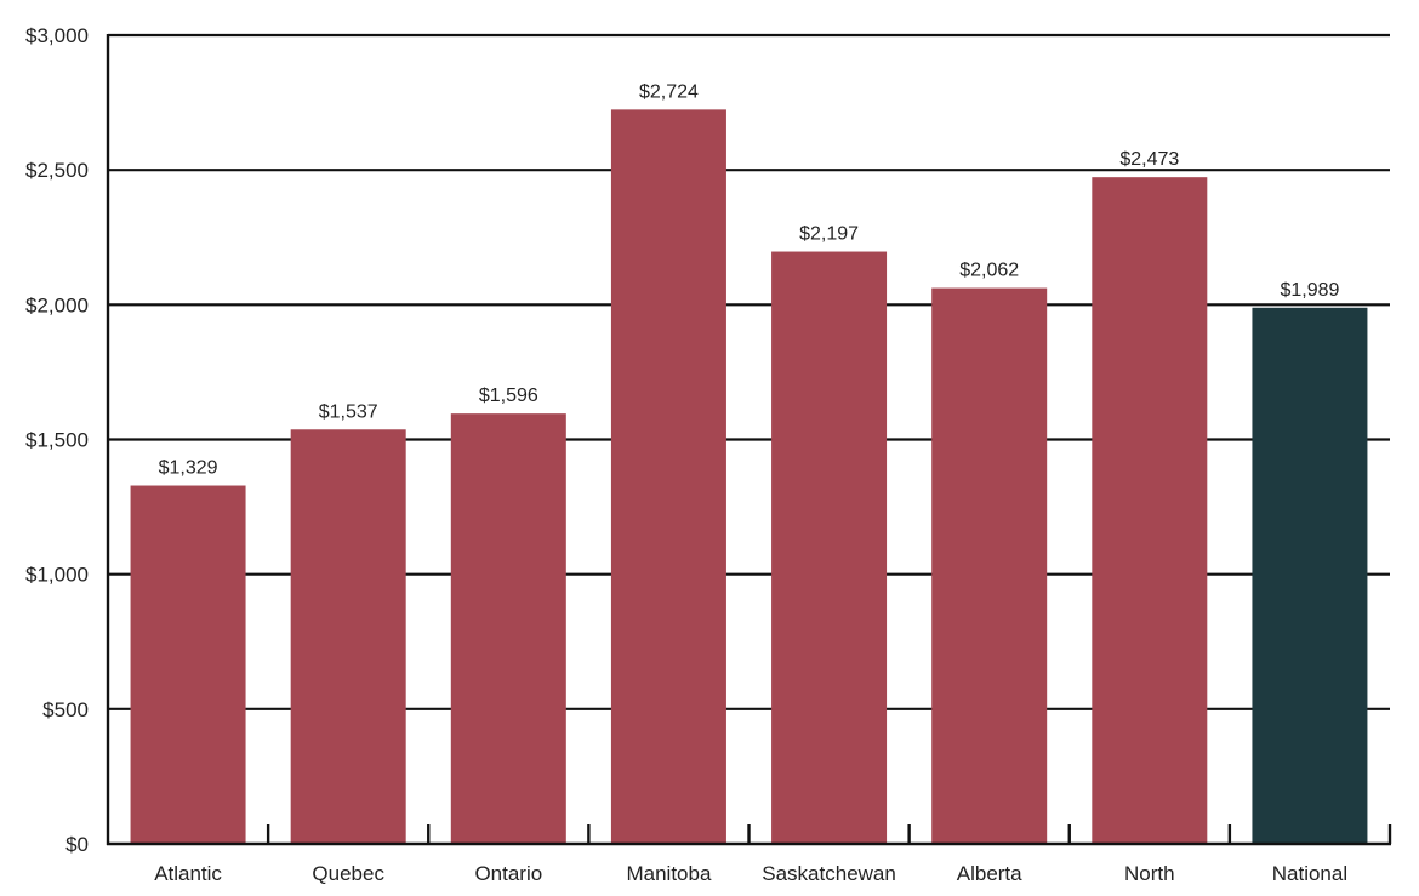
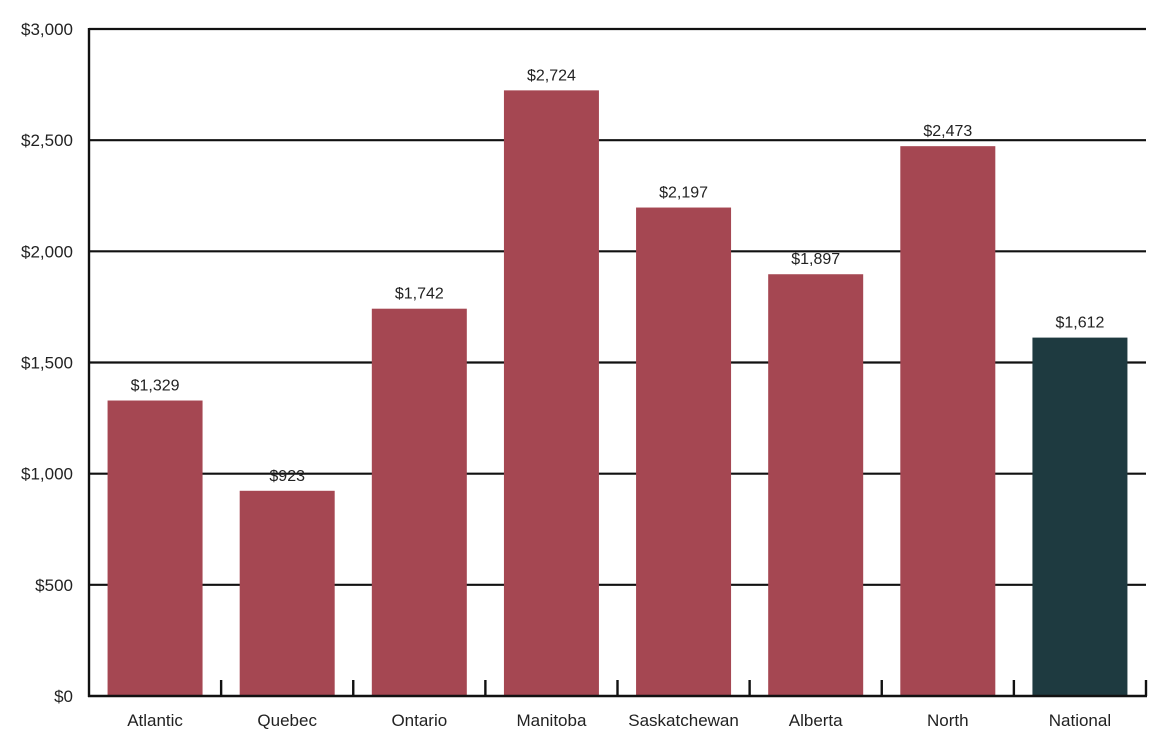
Quebec: $1,537 -> $923
Ontario: $1,596 -> $1,742
Alberta: $2,062 -> $1,897
National: $1,989 -> $1,612
